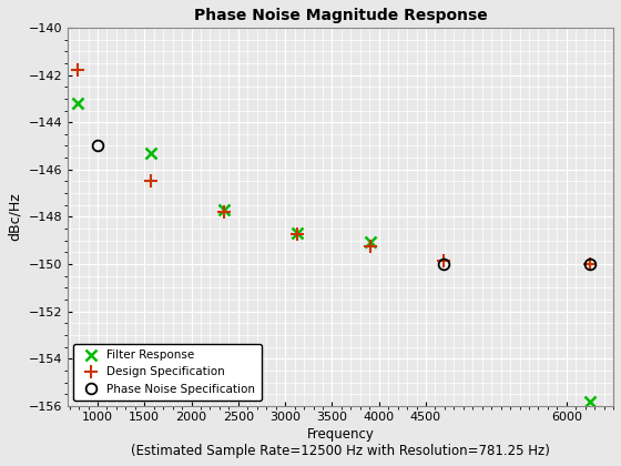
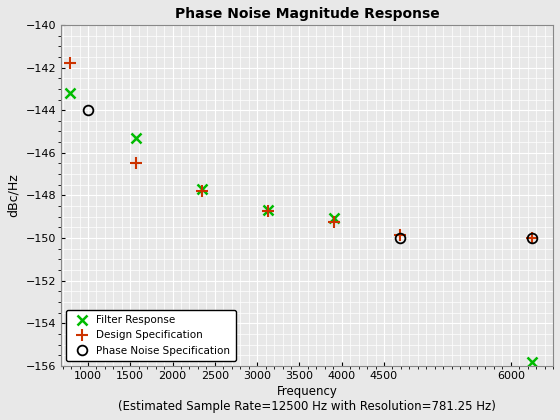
Phase Noise Specification/1000: -145 -> -144
